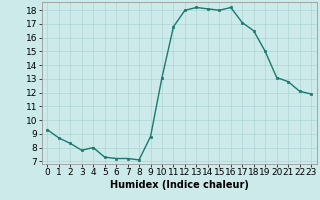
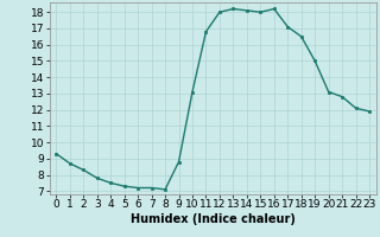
4: 8.0 -> 7.5
